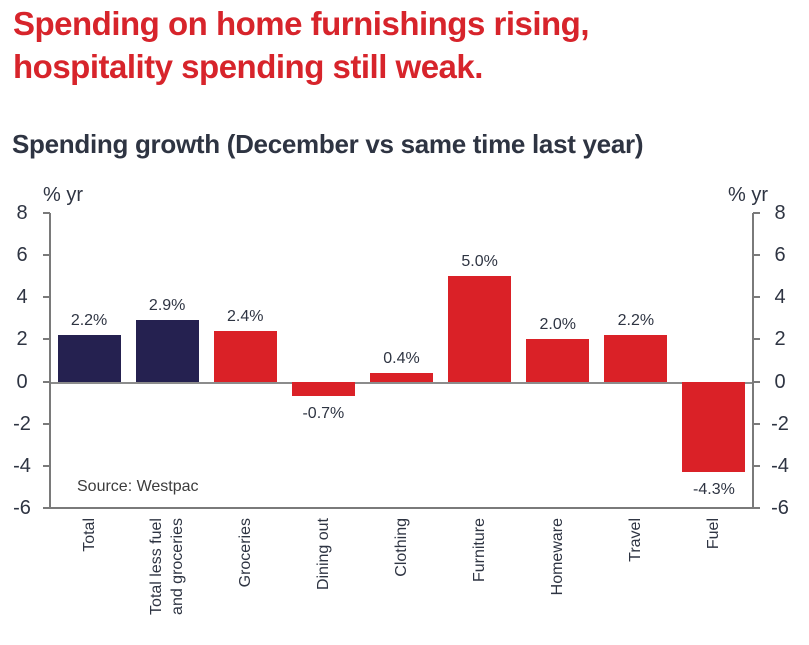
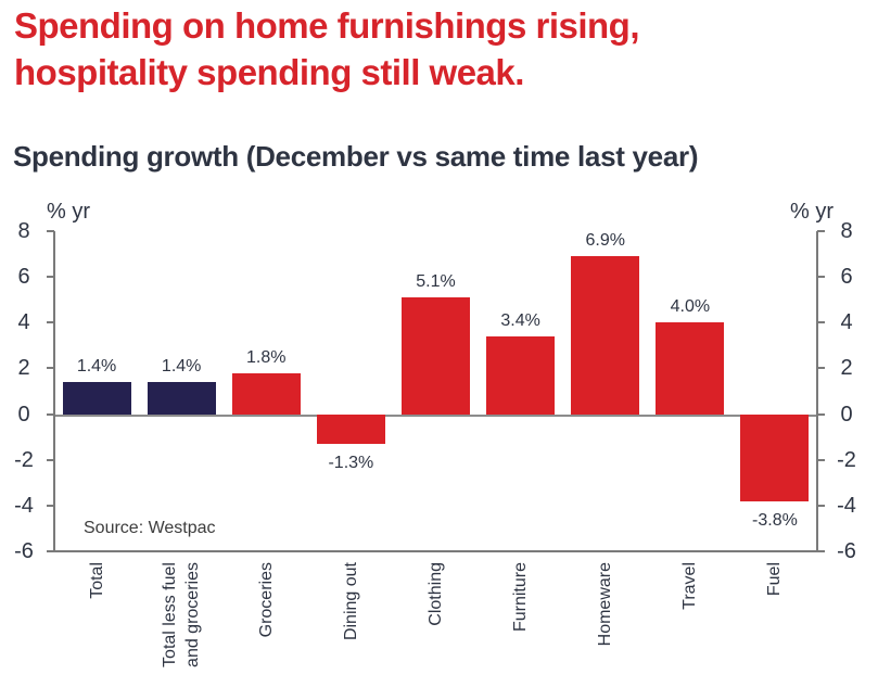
Total: 2.2% -> 1.4%
Total less fuel and groceries: 2.9% -> 1.4%
Groceries: 2.4% -> 1.8%
Dining out: -0.7% -> -1.3%
Clothing: 0.4% -> 5.1%
Furniture: 5.0% -> 3.4%
Homeware: 2.0% -> 6.9%
Travel: 2.2% -> 4.0%
Fuel: -4.3% -> -3.8%
